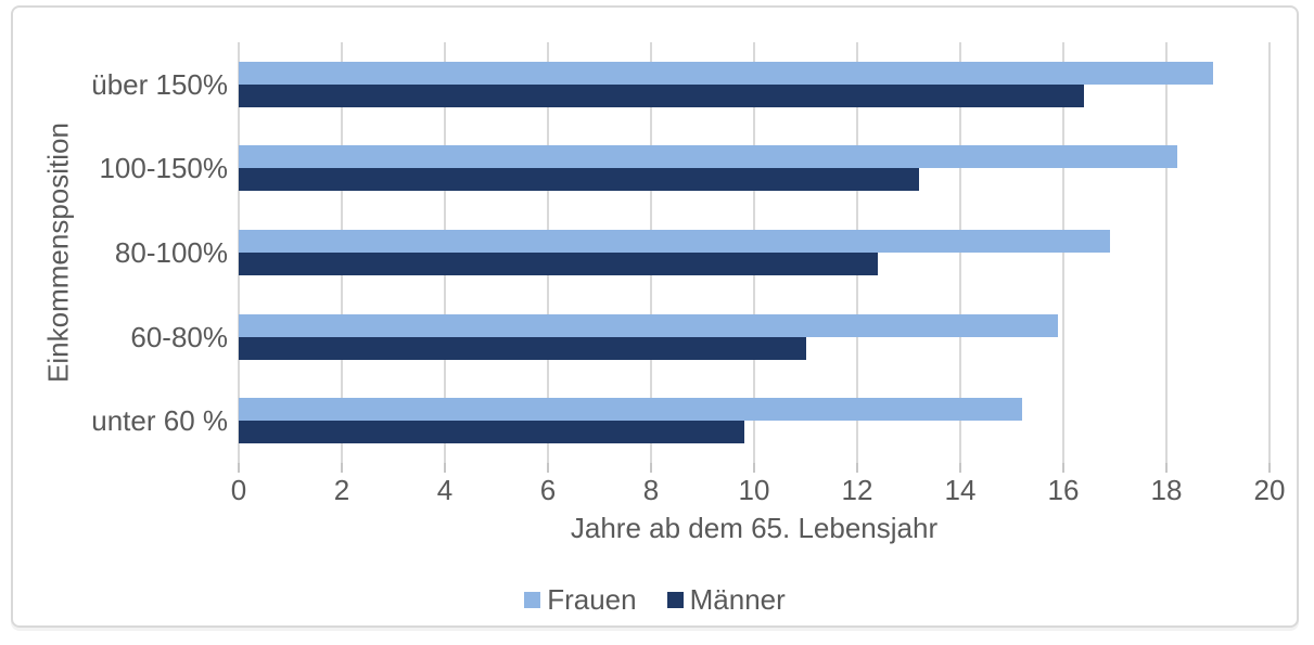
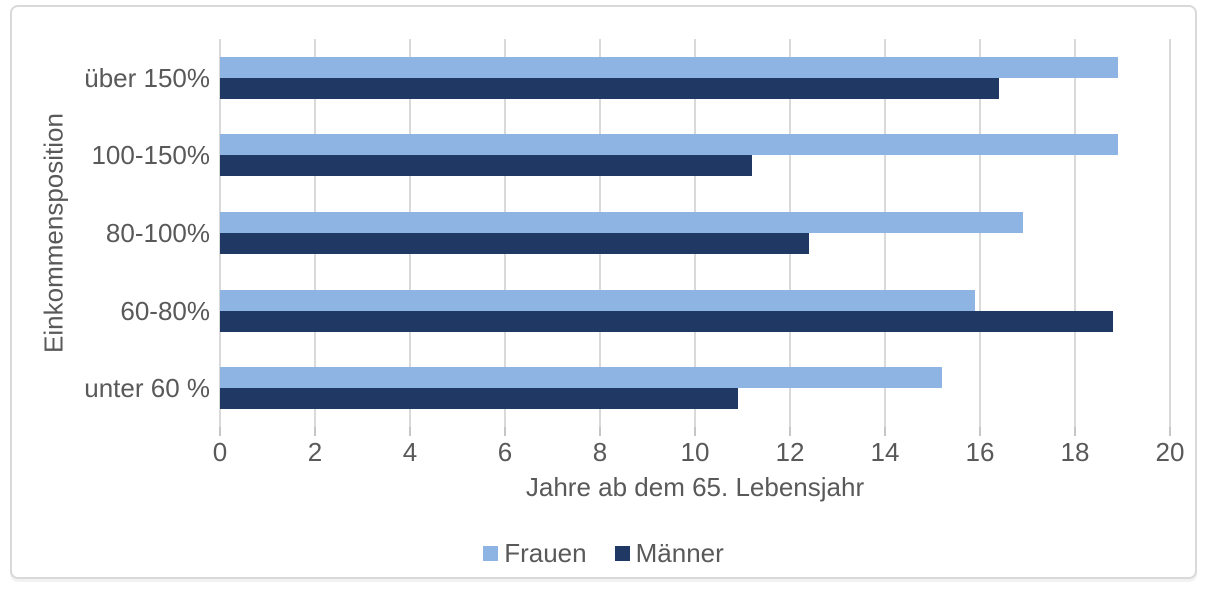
Frauen/100-150%: 18.2 -> 18.9
Männer/100-150%: 13.2 -> 11.2
Männer/60-80%: 11.0 -> 18.8
Männer/unter 60 %: 9.8 -> 10.9
